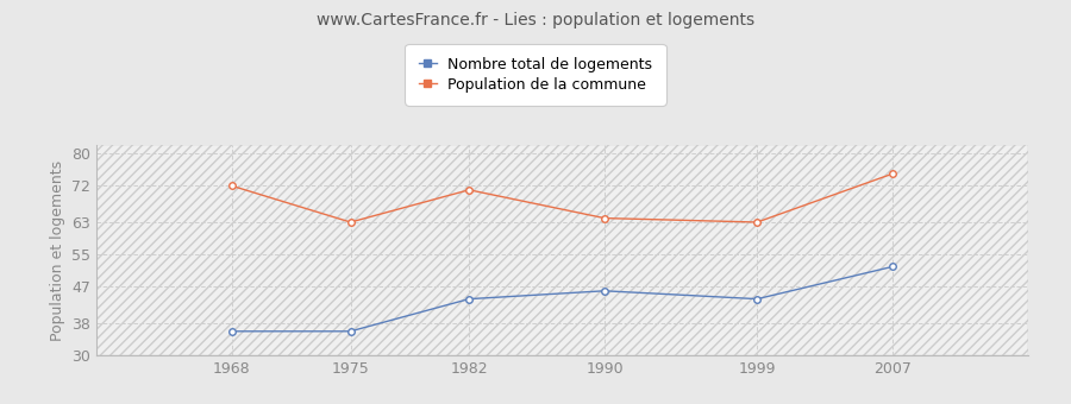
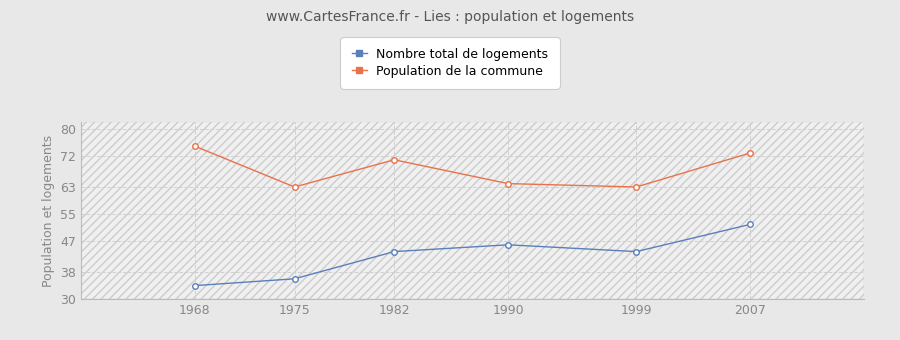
Nombre total de logements/1968: 36 -> 34
Population de la commune/1968: 72 -> 75
Population de la commune/2007: 75 -> 73
